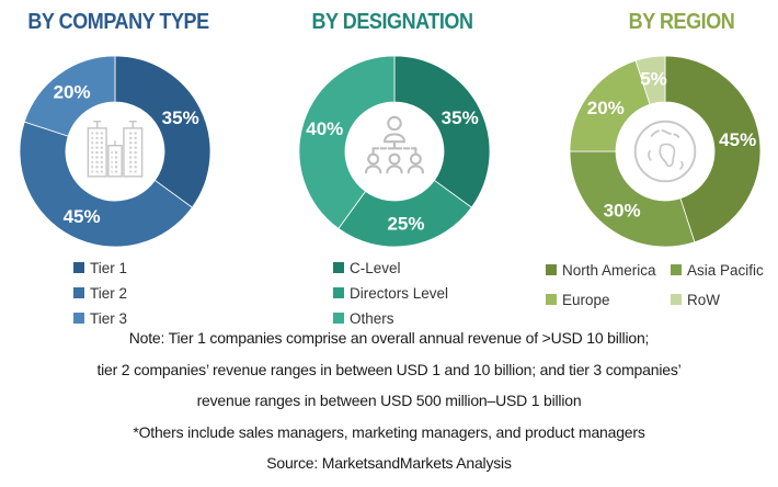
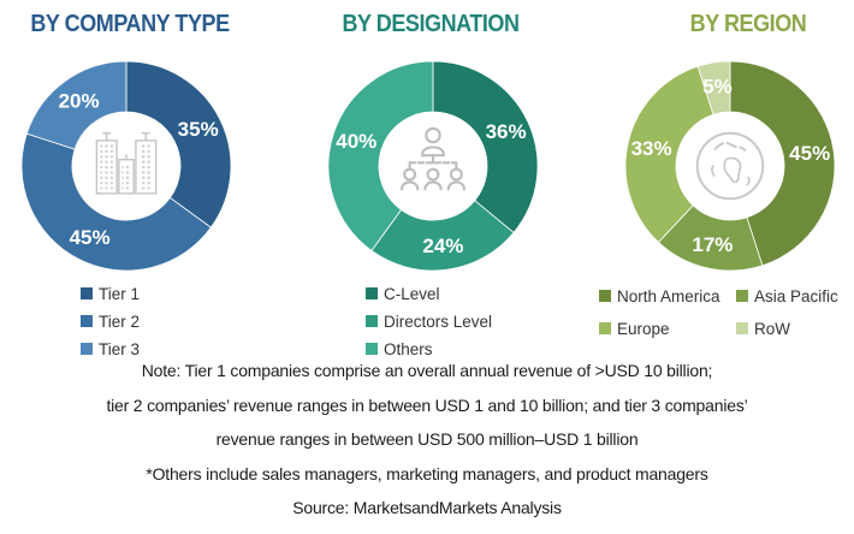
BY DESIGNATION/C-Level: 35% -> 36%
BY DESIGNATION/Directors Level: 25% -> 24%
BY REGION/Asia Pacific: 30% -> 17%
BY REGION/Europe: 20% -> 33%
